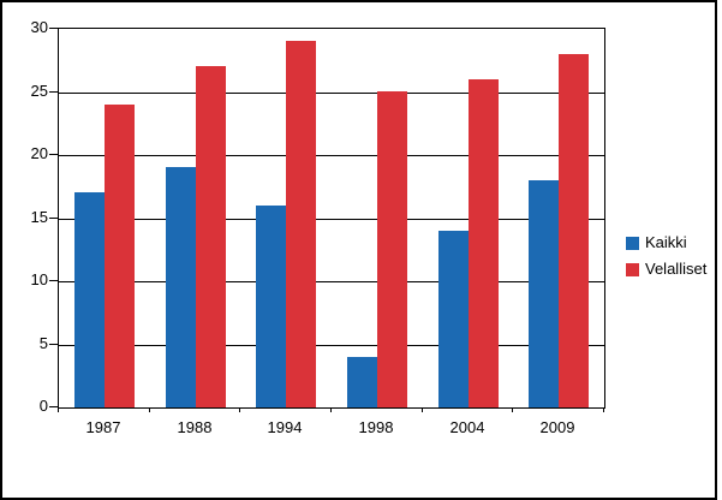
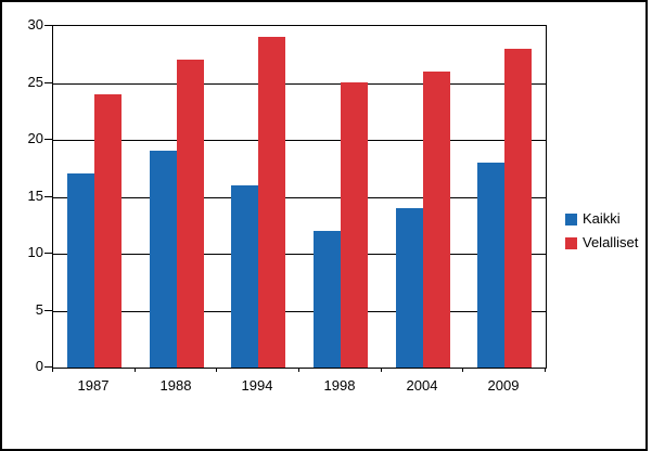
Kaikki/1998: 4 -> 12
